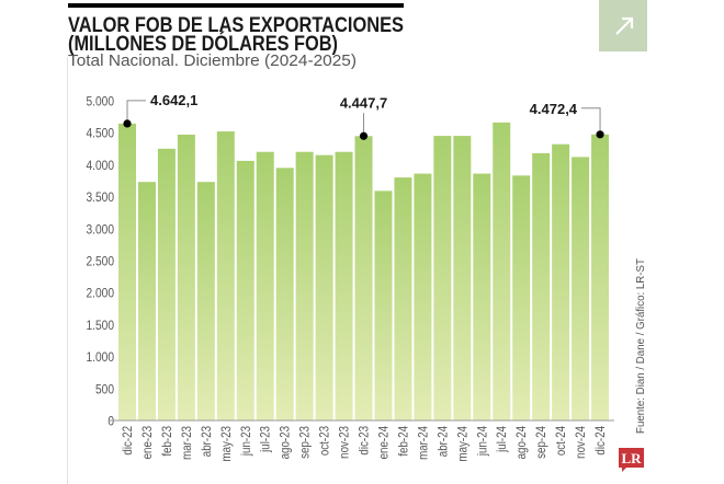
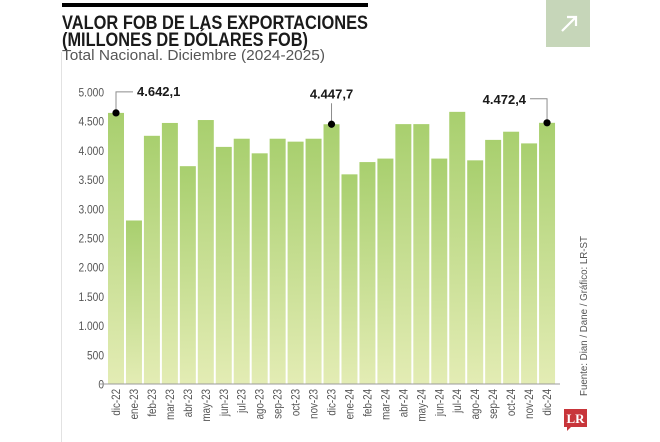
ene-23: 3700 -> 2800
